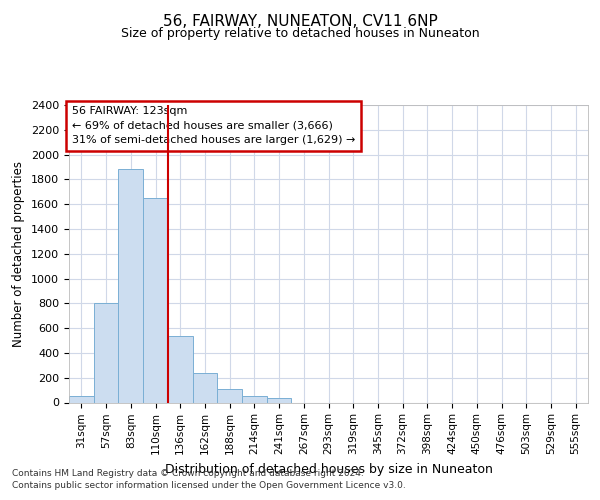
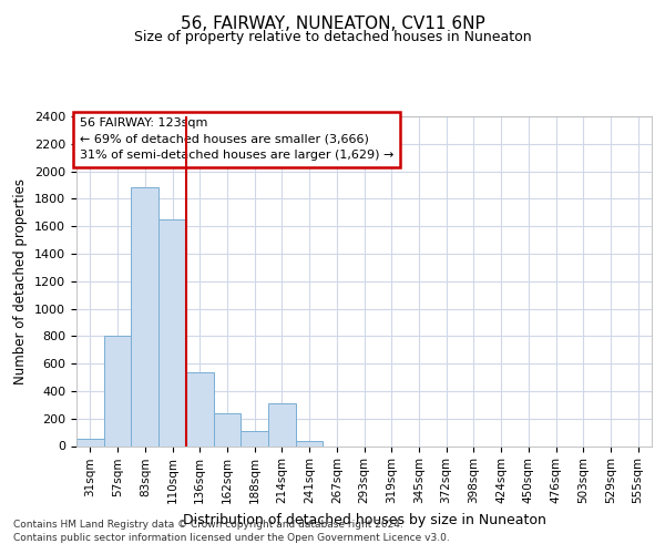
214sqm: 60 -> 310
